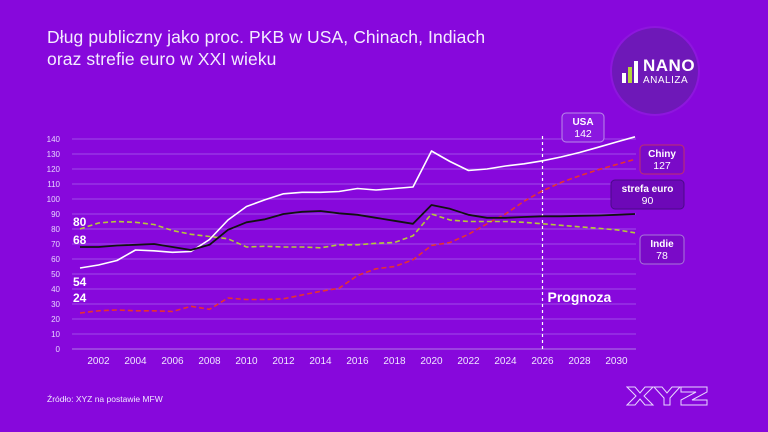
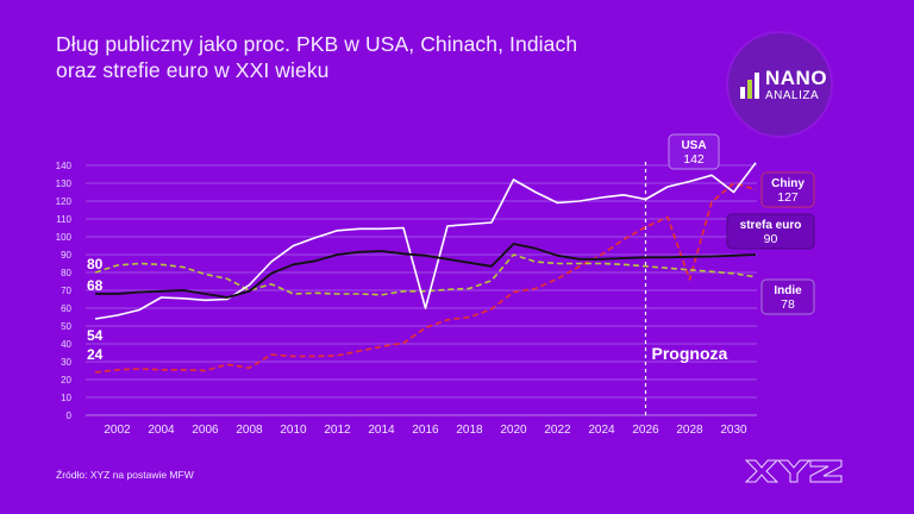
Indie/2008: 75 -> 70
USA/2016: 107 -> 60
USA/2026: 126 -> 121
Chiny/2028: 116 -> 76
USA/2030: 138 -> 125
Chiny/2030: 123 -> 130
